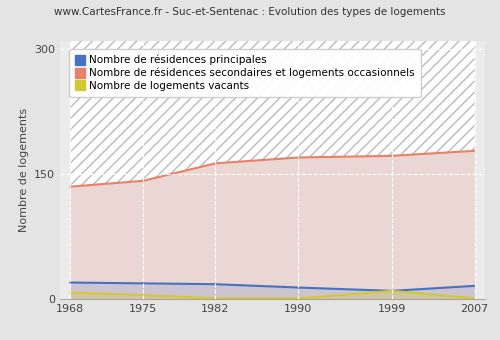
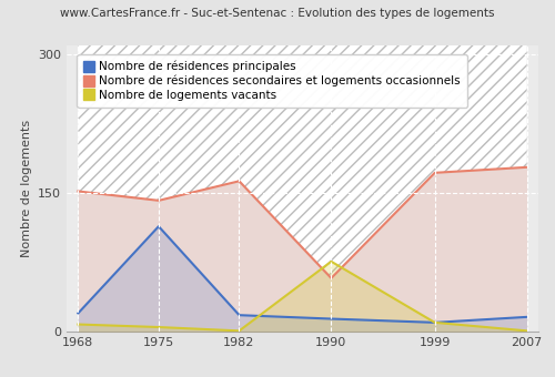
Nombre de résidences secondaires et logements occasionnels/1968: 135 -> 152
Nombre de résidences principales/1975: 19 -> 114
Nombre de résidences secondaires et logements occasionnels/1990: 170 -> 58
Nombre de logements vacants/1990: 1 -> 76
